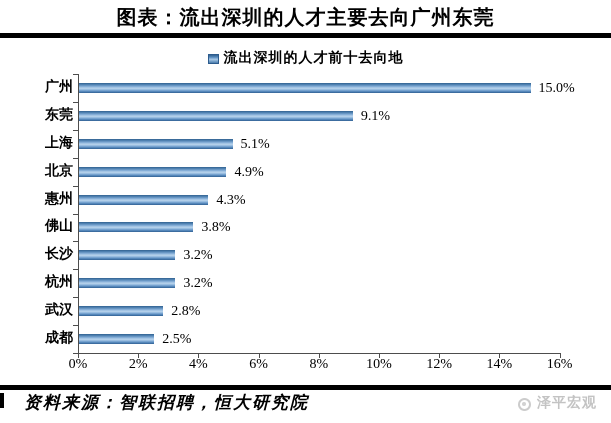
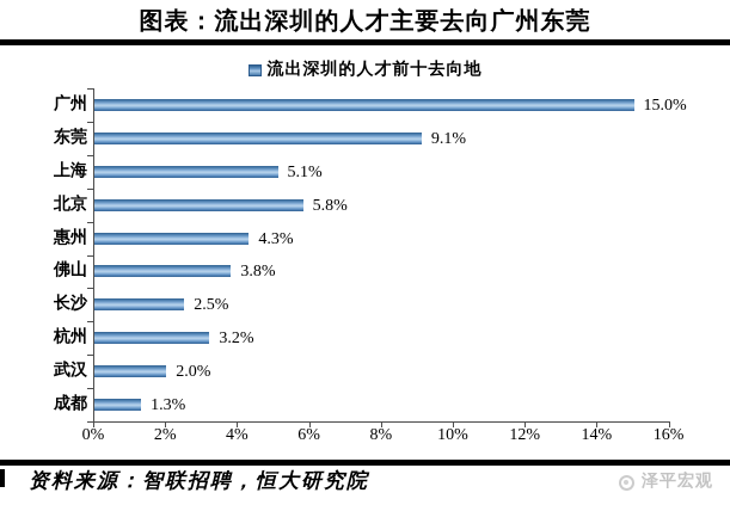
北京: 4.9% -> 5.8%
长沙: 3.2% -> 2.5%
武汉: 2.8% -> 2.0%
成都: 2.5% -> 1.3%
